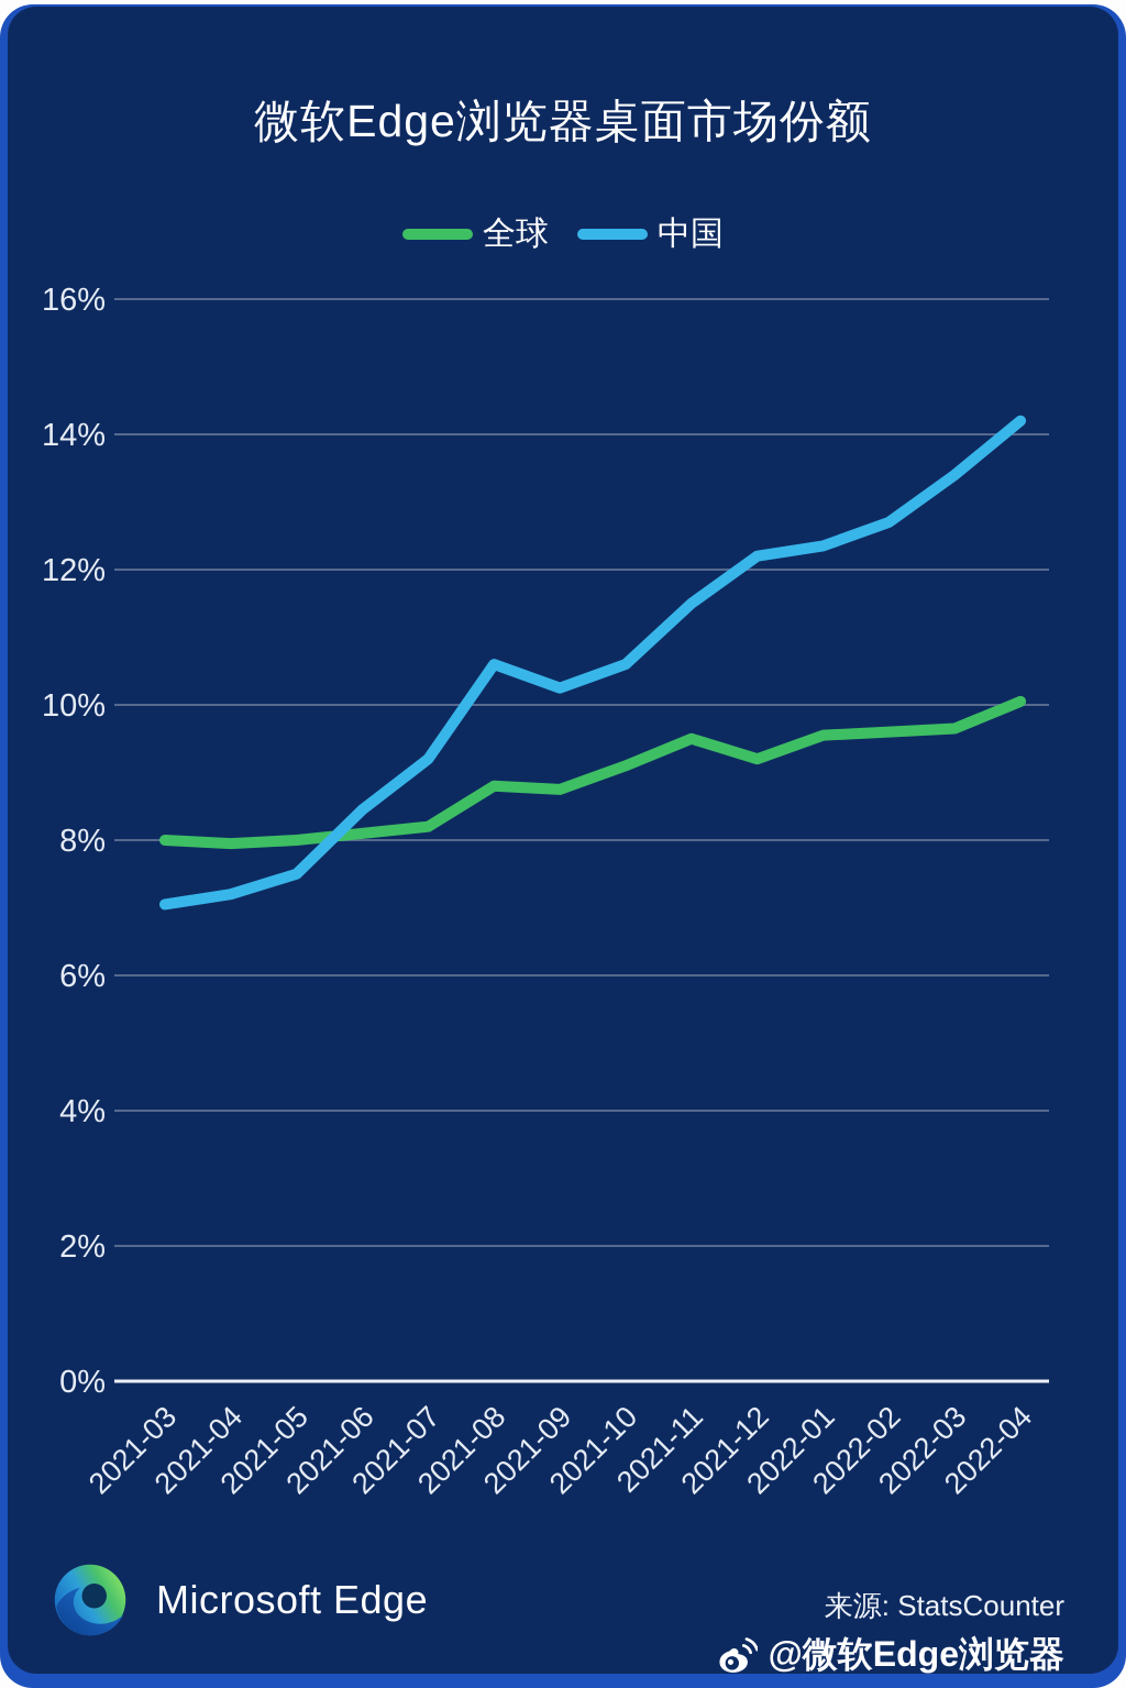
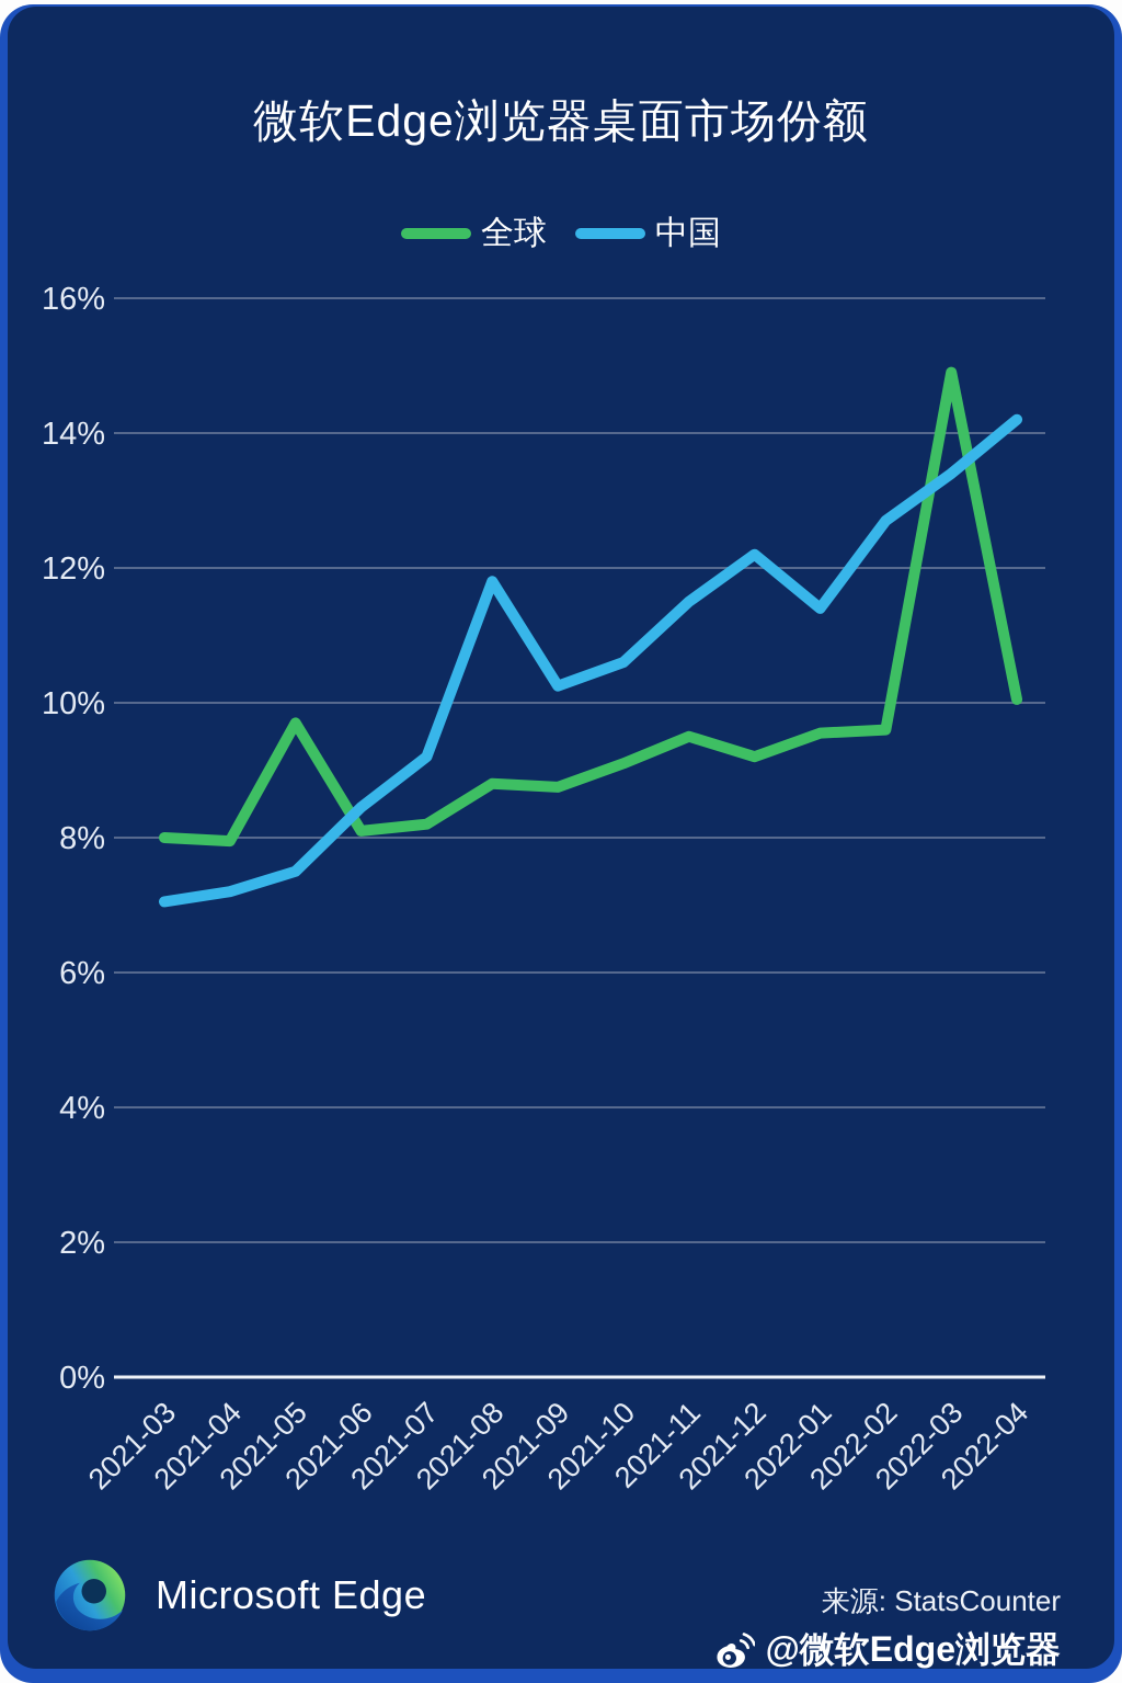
全球/2021-05: 8.0% -> 9.7%
中国/2021-08: 10.6% -> 11.8%
中国/2022-01: 12.3% -> 11.4%
全球/2022-03: 9.7% -> 14.9%
